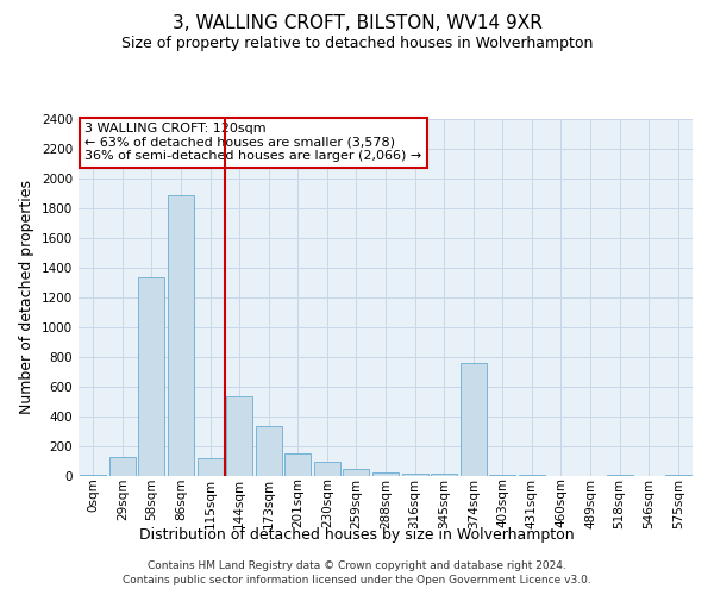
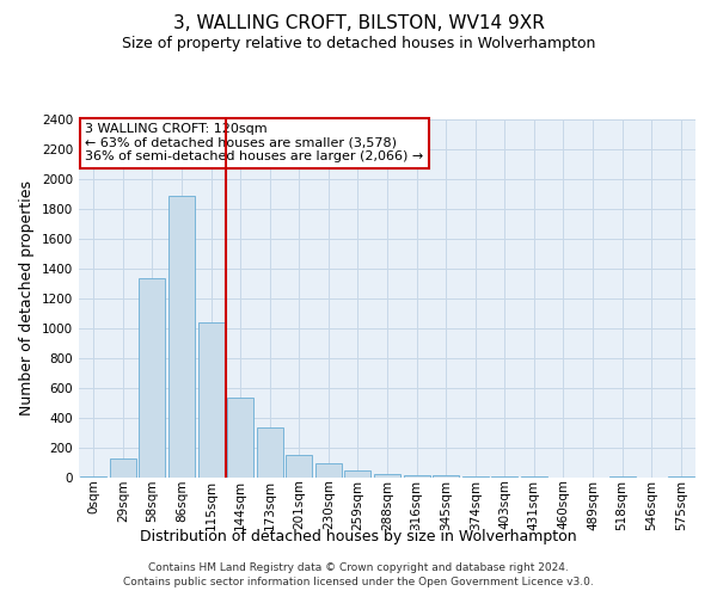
115sqm: 120 -> 1040
374sqm: 760 -> 10
